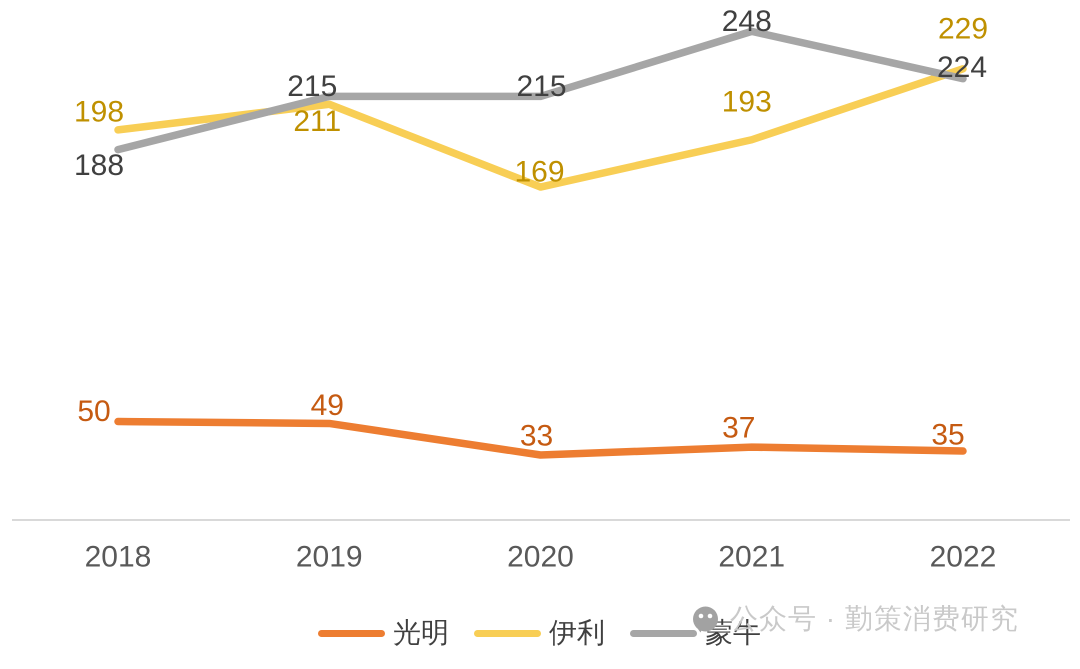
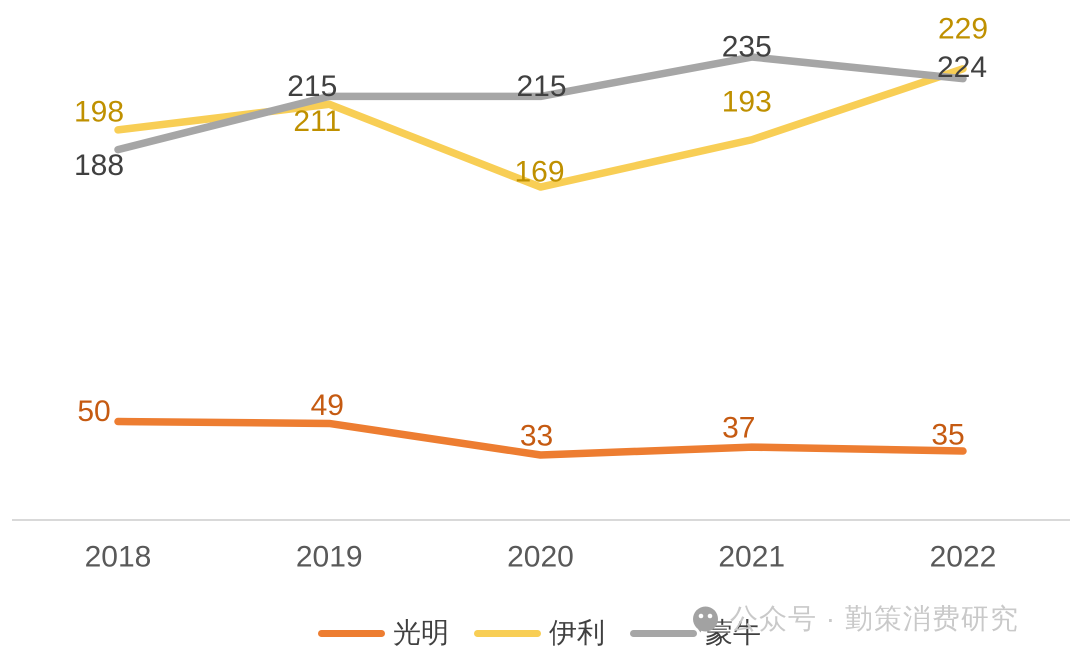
蒙牛/2021: 248 -> 235
